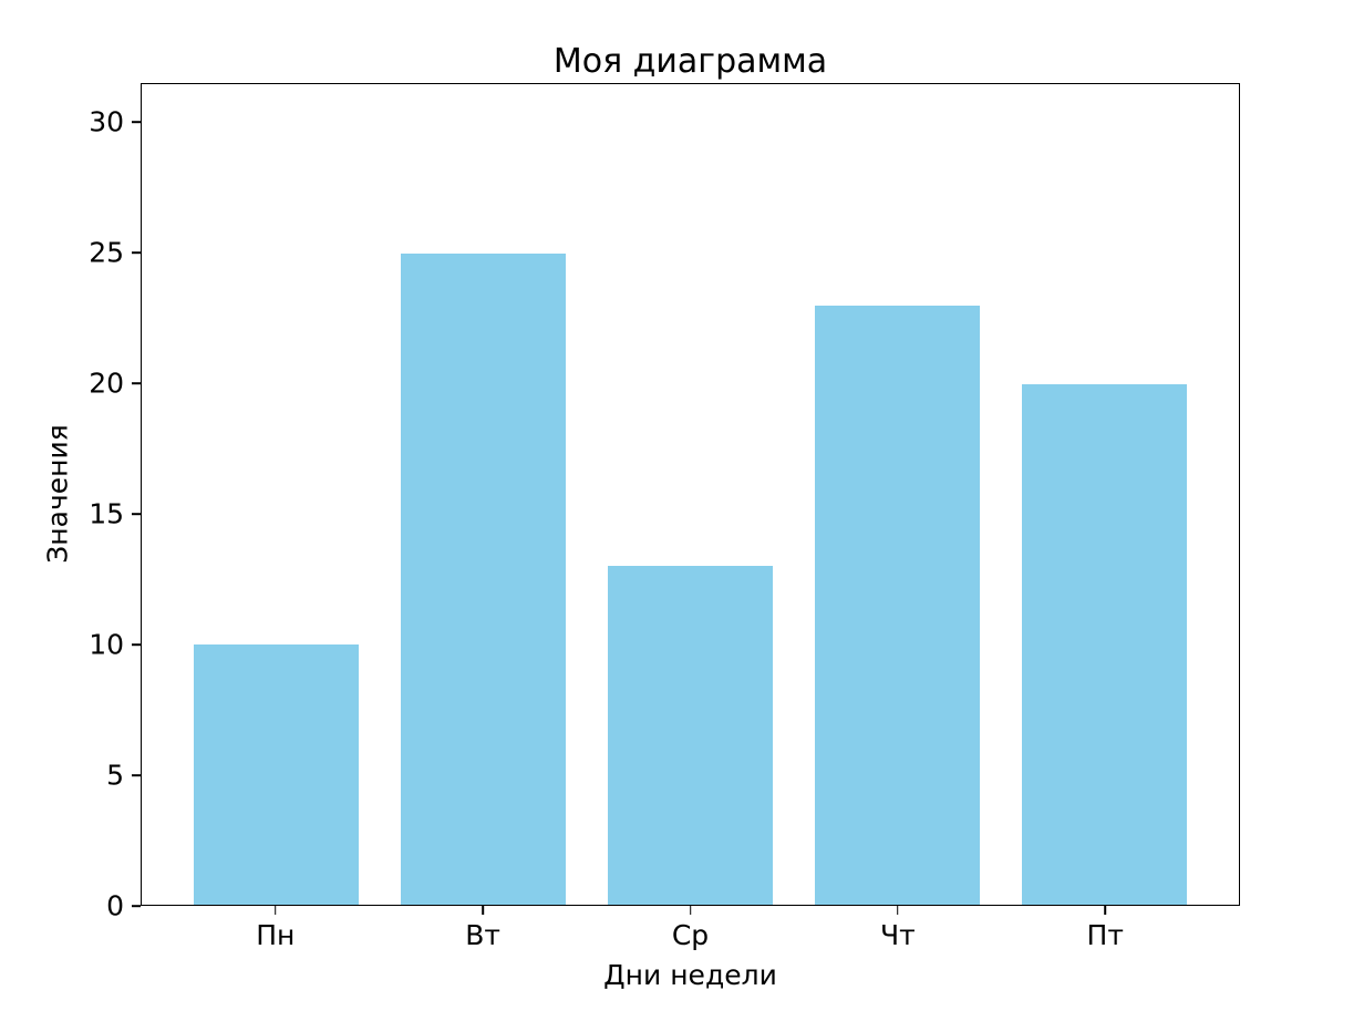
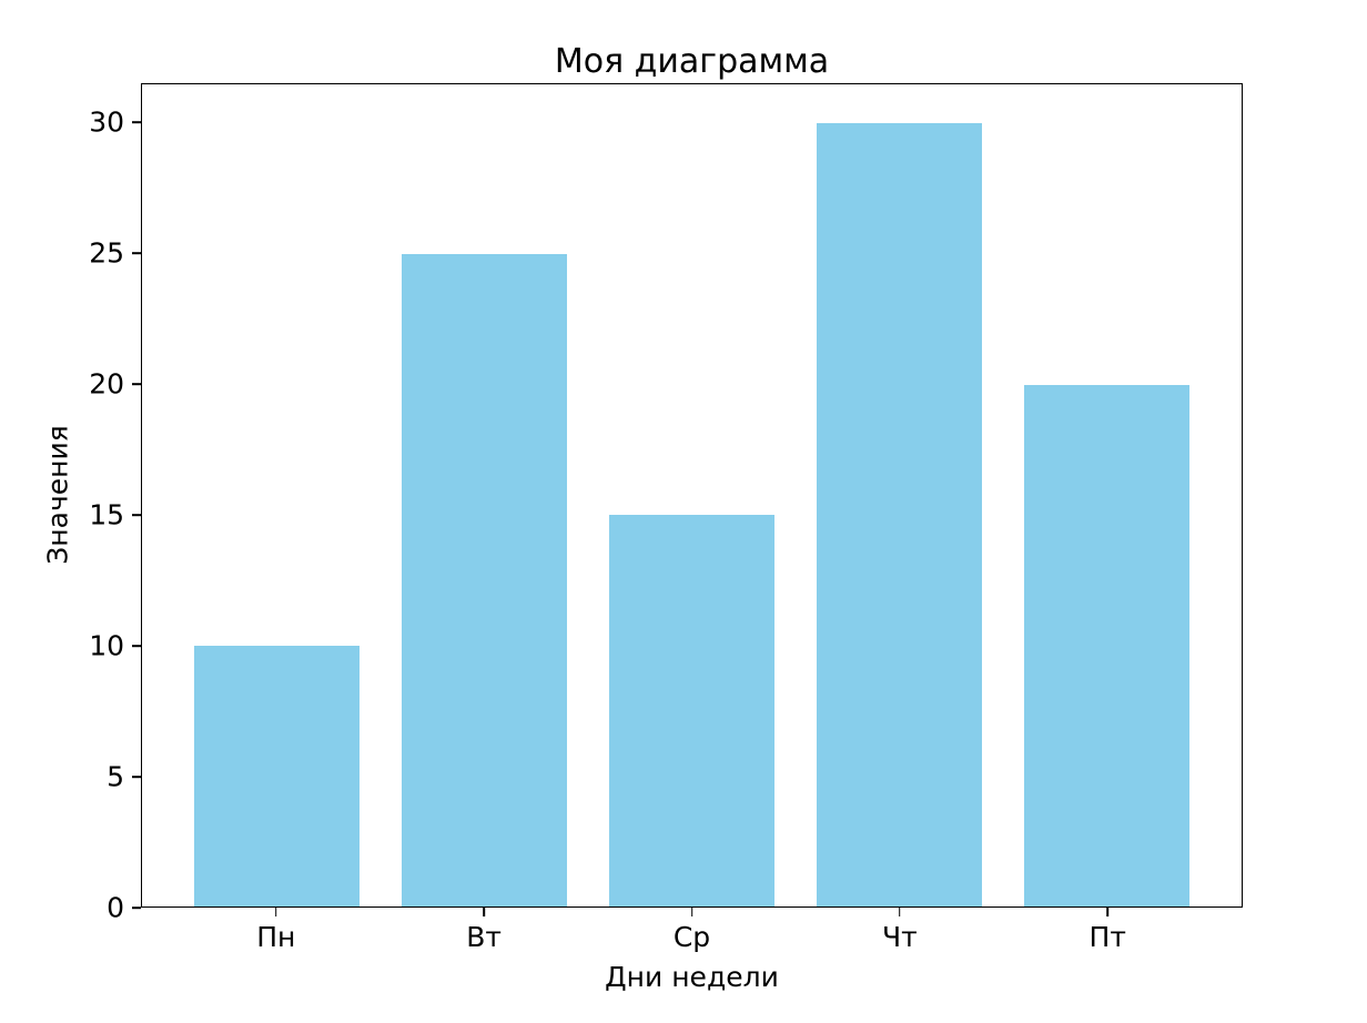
Ср: 13 -> 15
Чт: 23 -> 30
